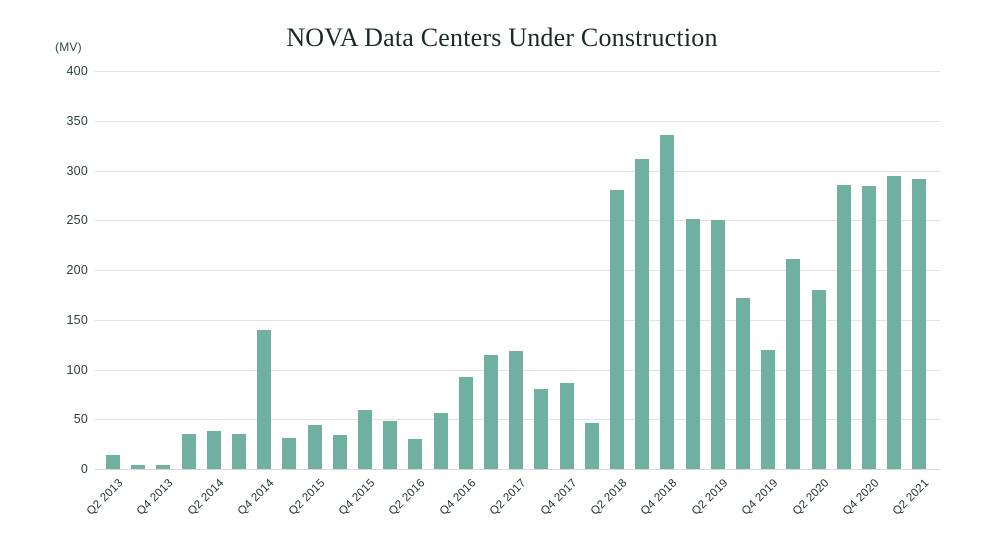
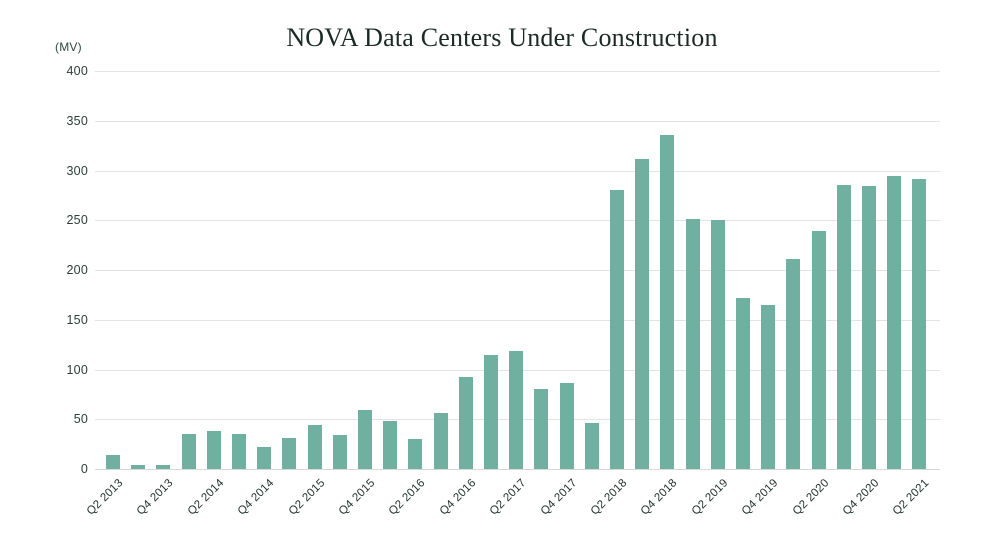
Q4 2014: 140 -> 20
Q4 2019: 120 -> 160
Q2 2020: 180 -> 240
